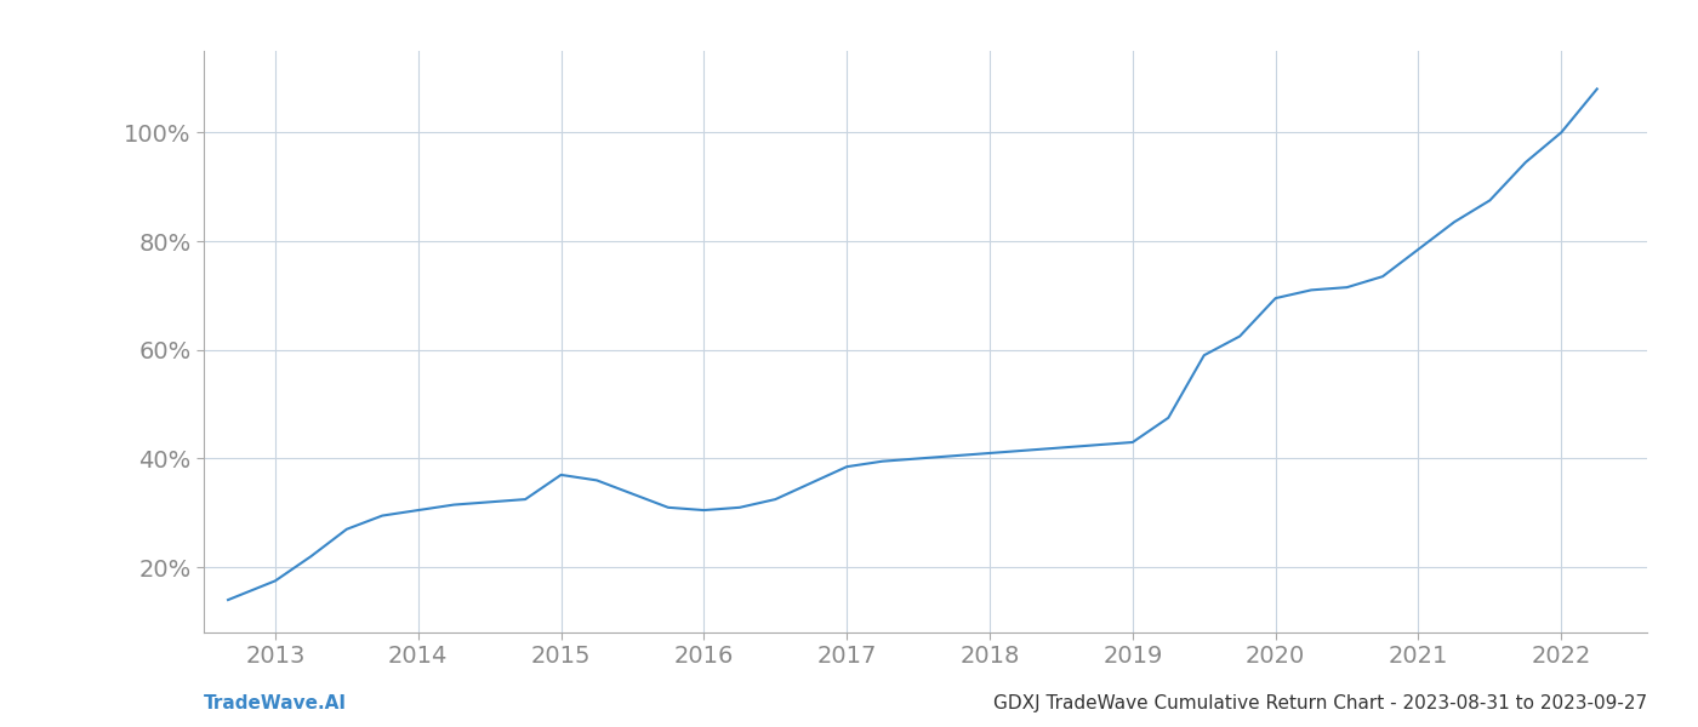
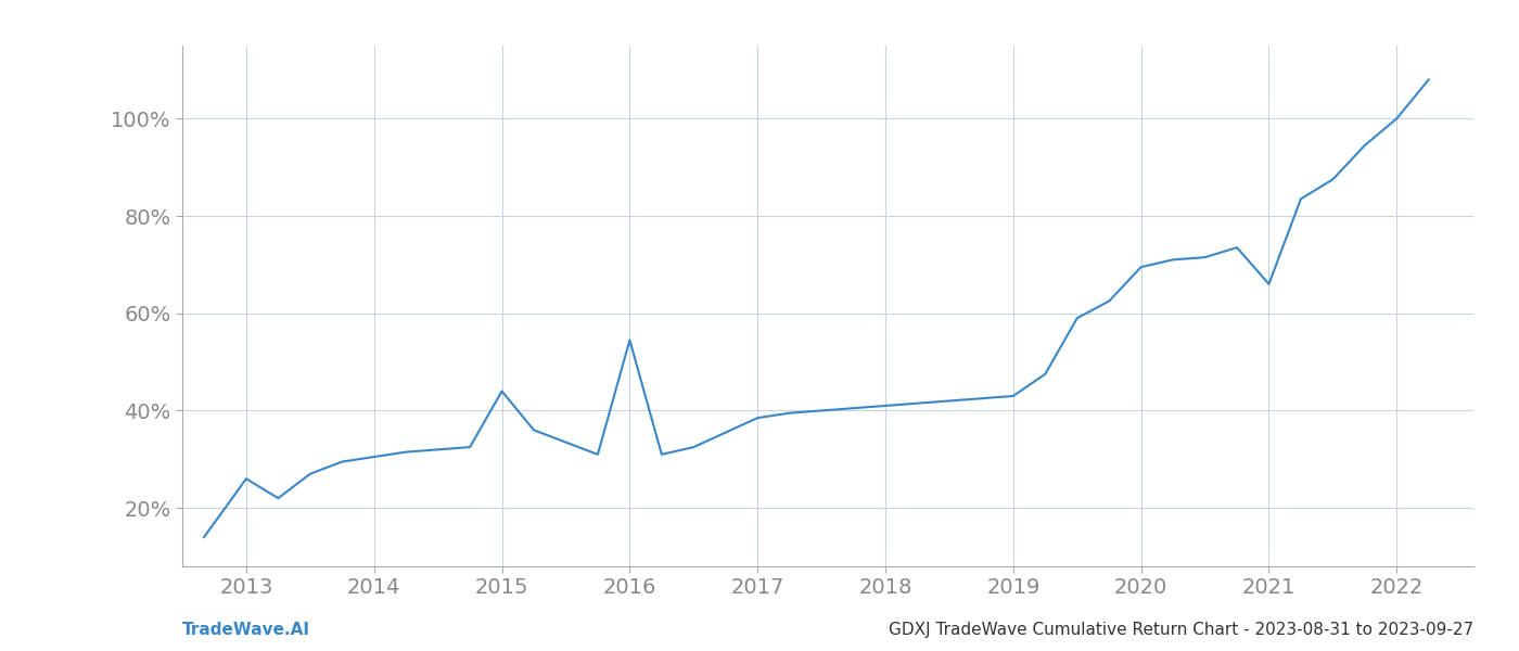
2013: 17.5% -> 26.0%
2015: 37.0% -> 44.0%
2016: 30.5% -> 54.5%
2021: 78.5% -> 66.0%
